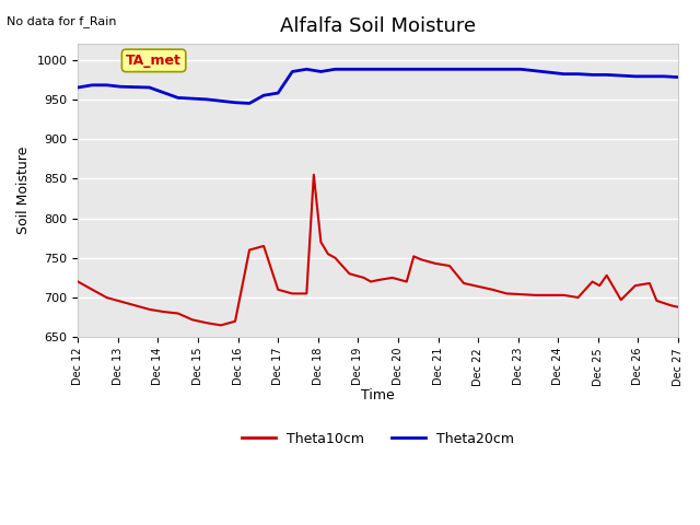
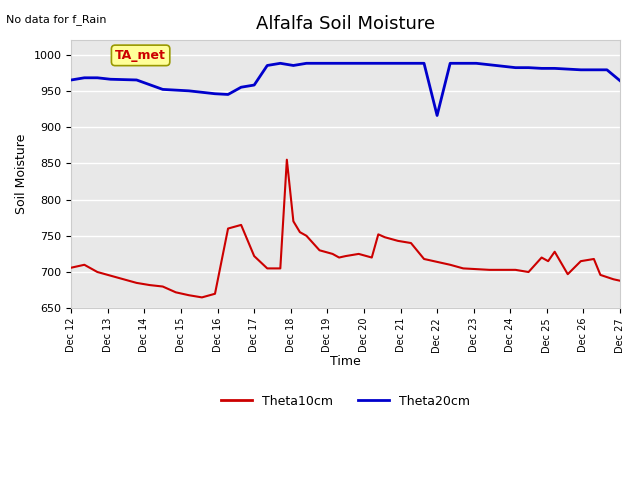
Theta10cm/Dec 12: 720 -> 706
Theta10cm/Dec 17: 710 -> 722
Theta20cm/Dec 22: 988 -> 916
Theta20cm/Dec 27: 978 -> 964
